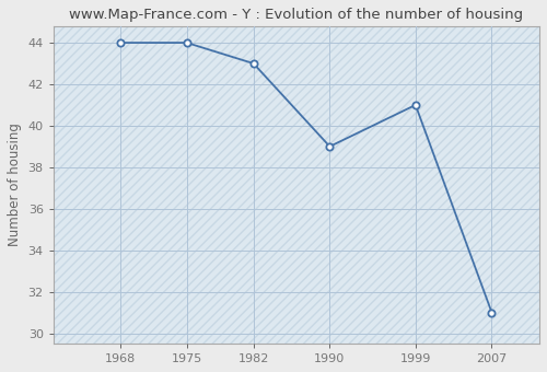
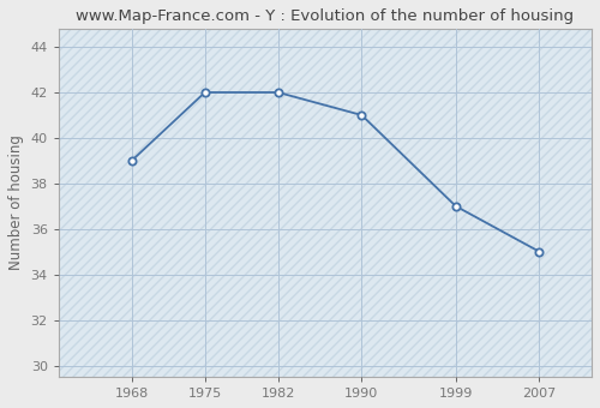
1968: 44 -> 39
1975: 44 -> 42
1982: 43 -> 42
1990: 39 -> 41
1999: 41 -> 37
2007: 31 -> 35
